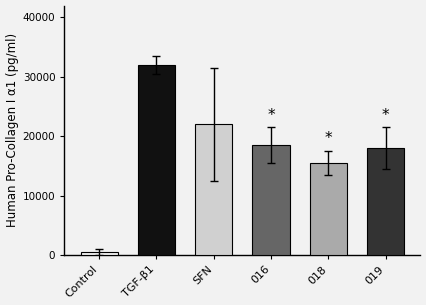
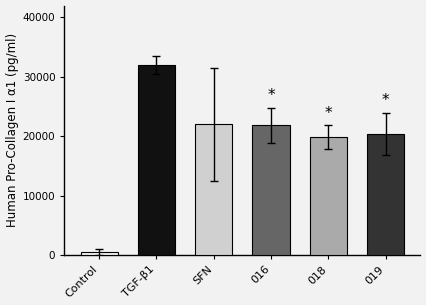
016: 18500 -> 21800
018: 15500 -> 19800
019: 18000 -> 20400
